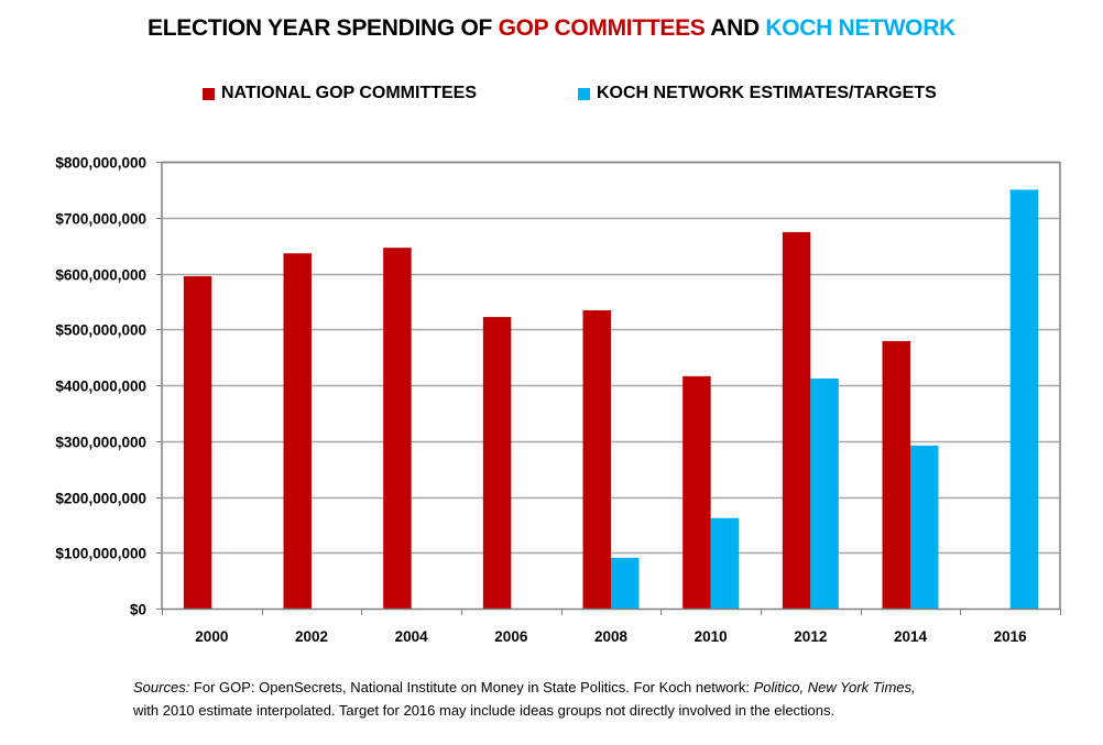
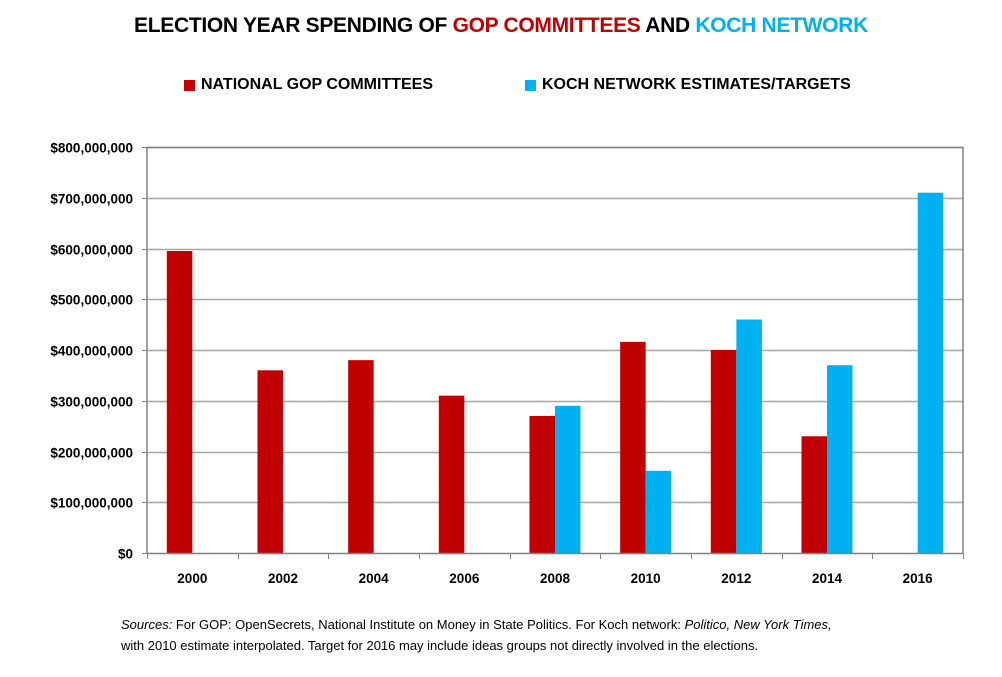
NATIONAL GOP COMMITTEES/2002: $640000000 -> $360000000
NATIONAL GOP COMMITTEES/2004: $650000000 -> $380000000
NATIONAL GOP COMMITTEES/2006: $520000000 -> $310000000
NATIONAL GOP COMMITTEES/2008: $530000000 -> $270000000
KOCH NETWORK ESTIMATES/TARGETS/2008: $90000000 -> $290000000
NATIONAL GOP COMMITTEES/2012: $670000000 -> $400000000
KOCH NETWORK ESTIMATES/TARGETS/2012: $410000000 -> $460000000
NATIONAL GOP COMMITTEES/2014: $480000000 -> $230000000
KOCH NETWORK ESTIMATES/TARGETS/2014: $290000000 -> $370000000
KOCH NETWORK ESTIMATES/TARGETS/2016: $750000000 -> $710000000
